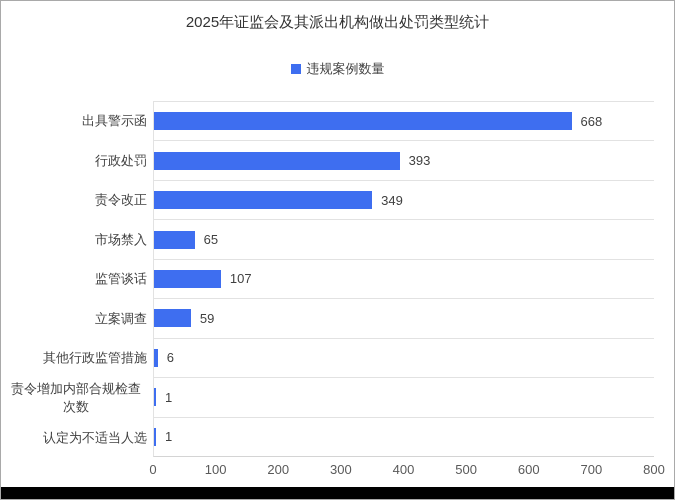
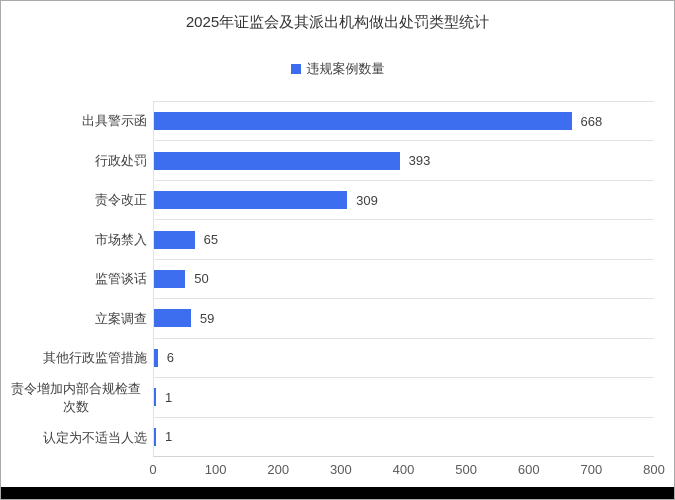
责令改正: 349 -> 309
监管谈话: 107 -> 50
